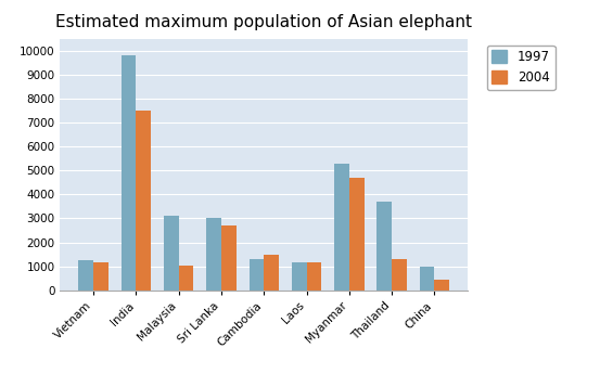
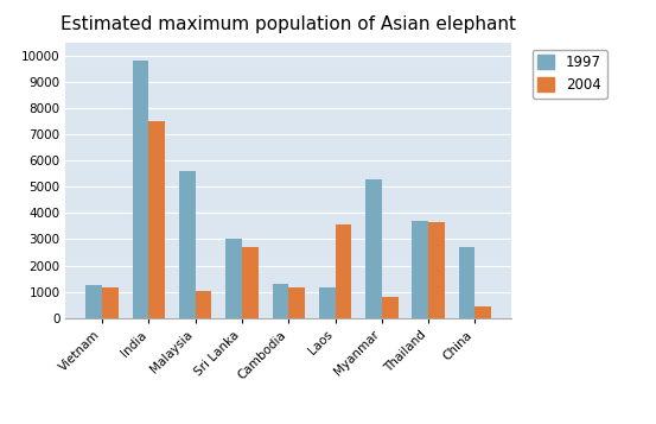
1997/Malaysia: 3100 -> 5600
2004/Cambodia: 1500 -> 1150
2004/Laos: 1150 -> 3550
2004/Myanmar: 4700 -> 800
2004/Thailand: 1300 -> 3650
1997/China: 1000 -> 2700
